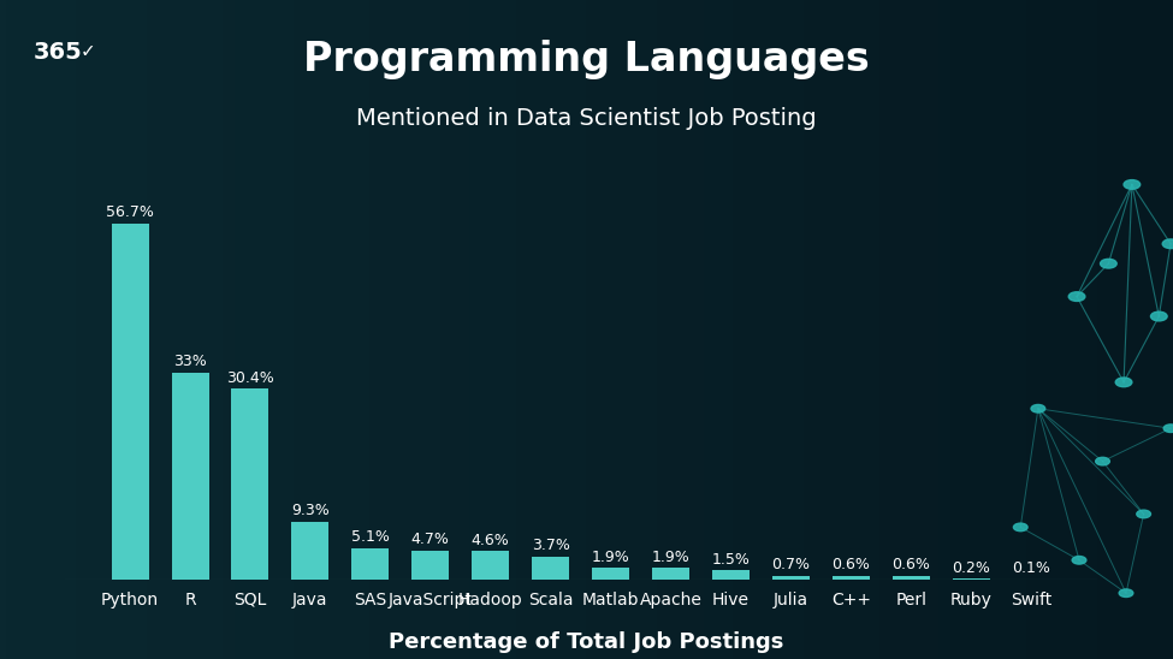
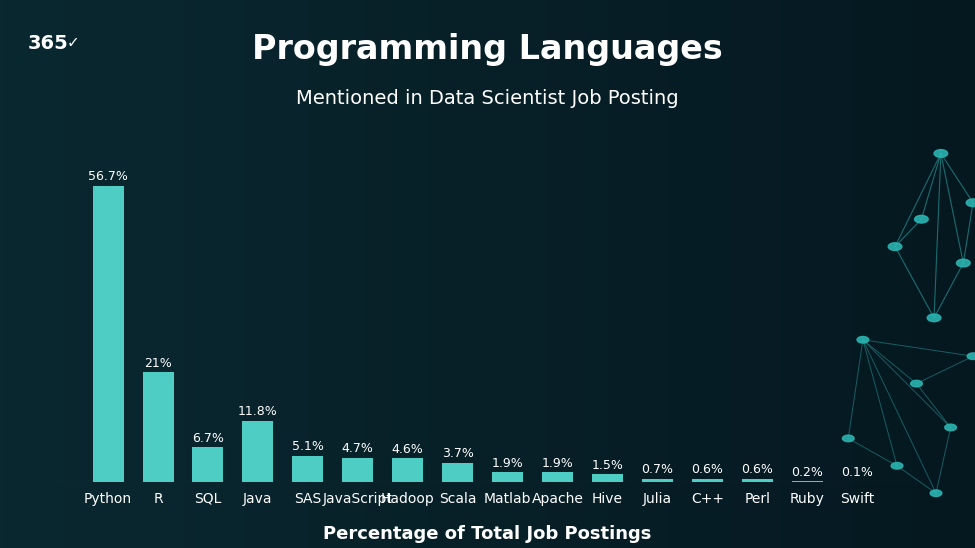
R: 33% -> 21%
SQL: 30.4% -> 6.7%
Java: 9.3% -> 11.8%
